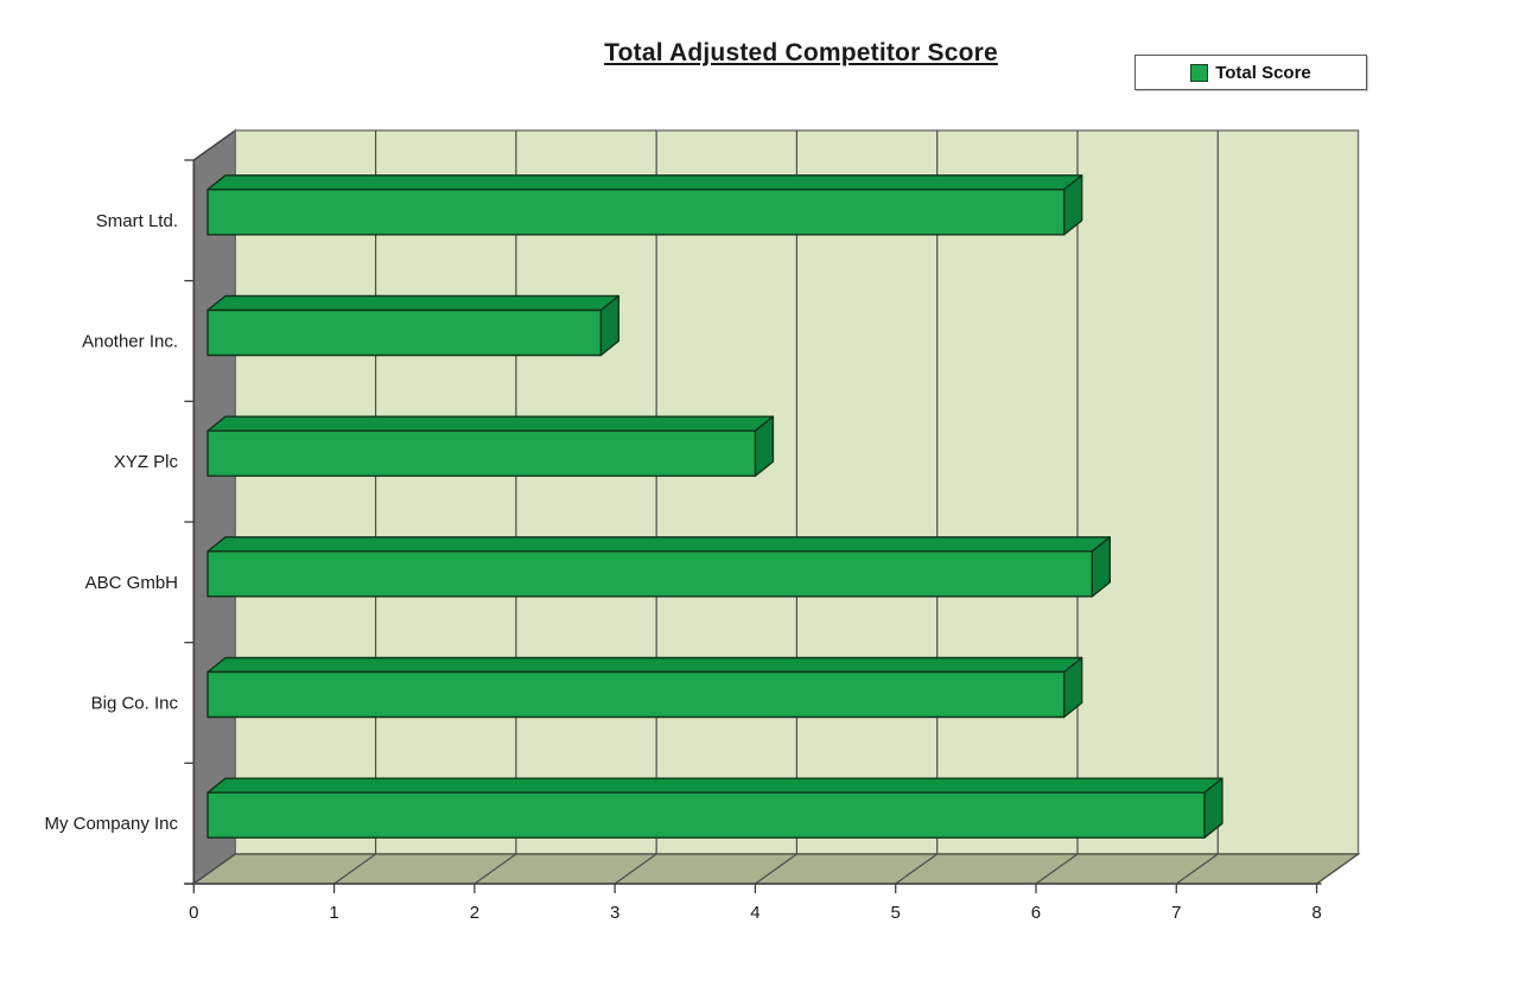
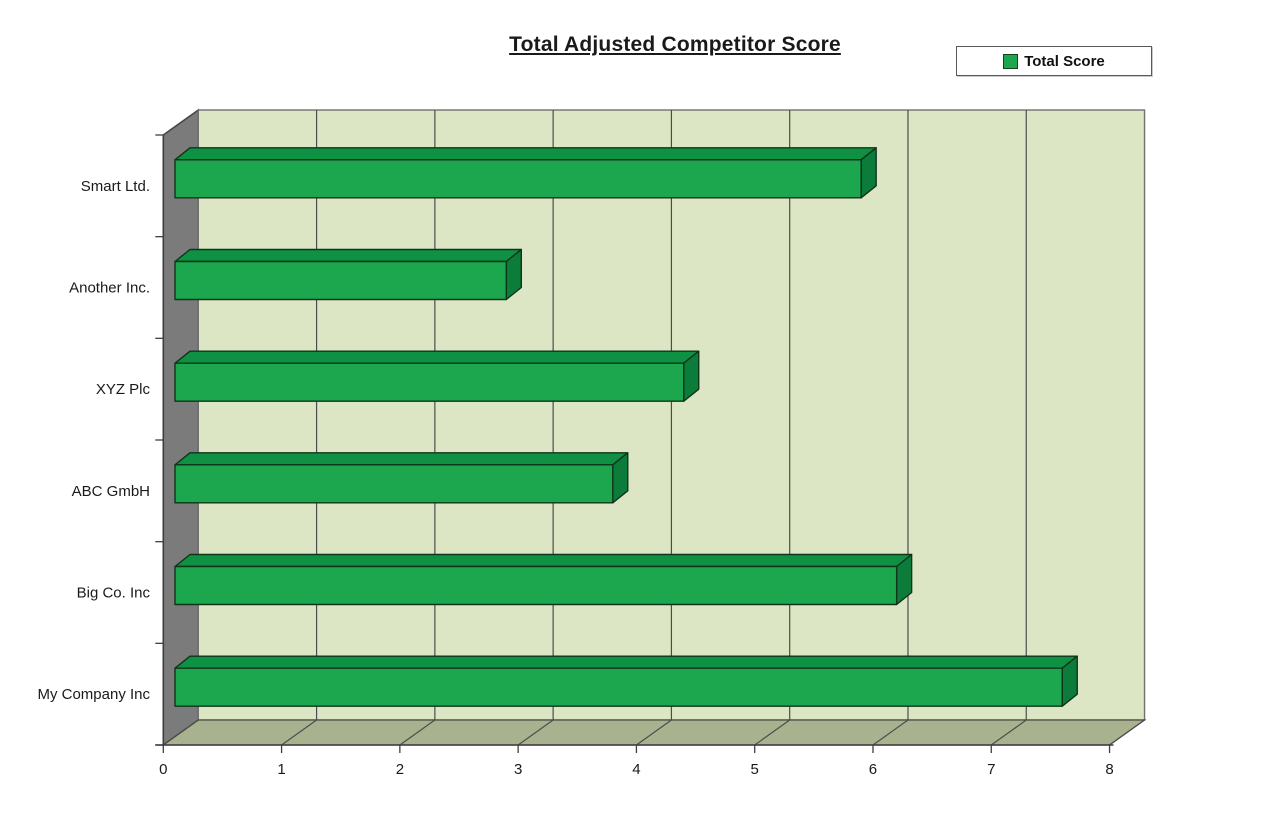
Smart Ltd.: 6.2 -> 5.9
XYZ Plc: 4.0 -> 4.4
ABC GmbH: 6.4 -> 3.8
My Company Inc: 7.2 -> 7.6
